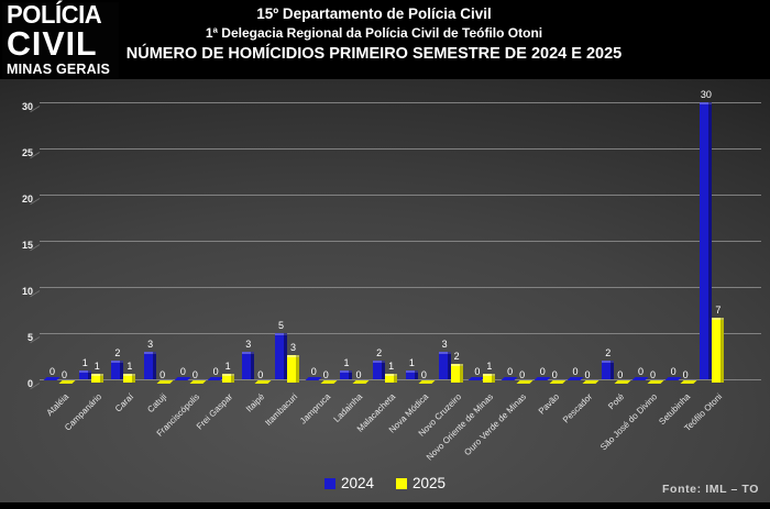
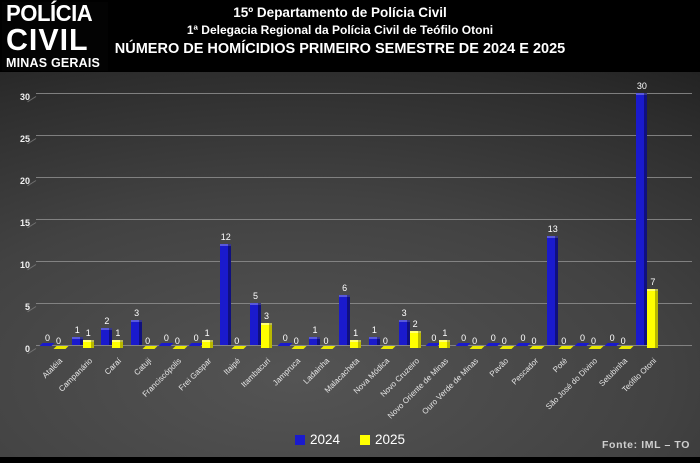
2024/Itaipé: 3 -> 12
2024/Malacacheta: 2 -> 6
2024/Poté: 2 -> 13
